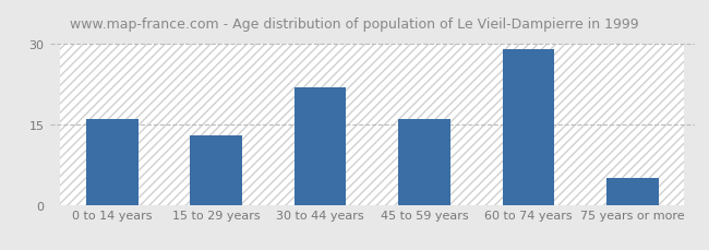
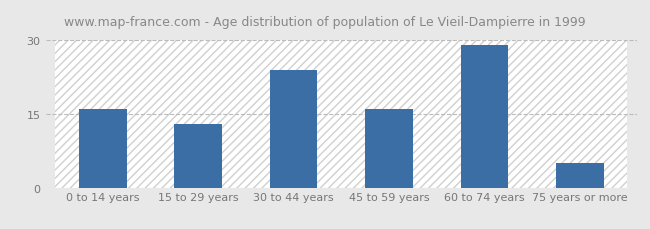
30 to 44 years: 22 -> 24
